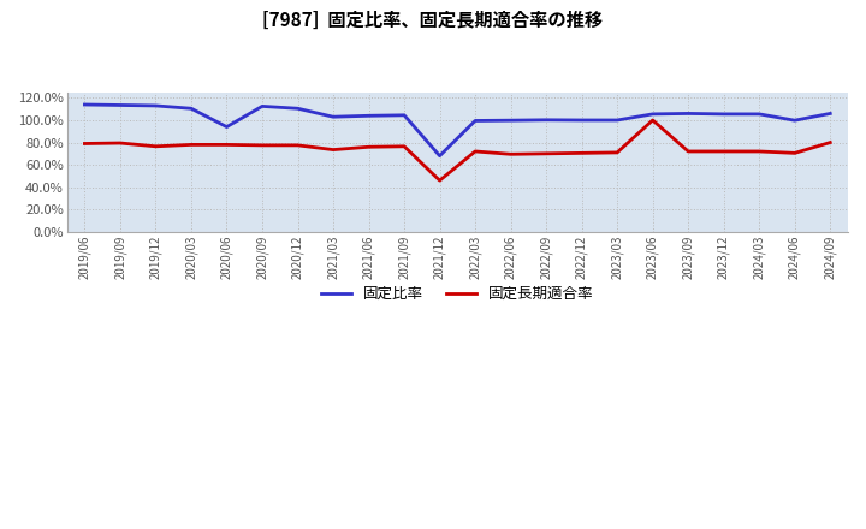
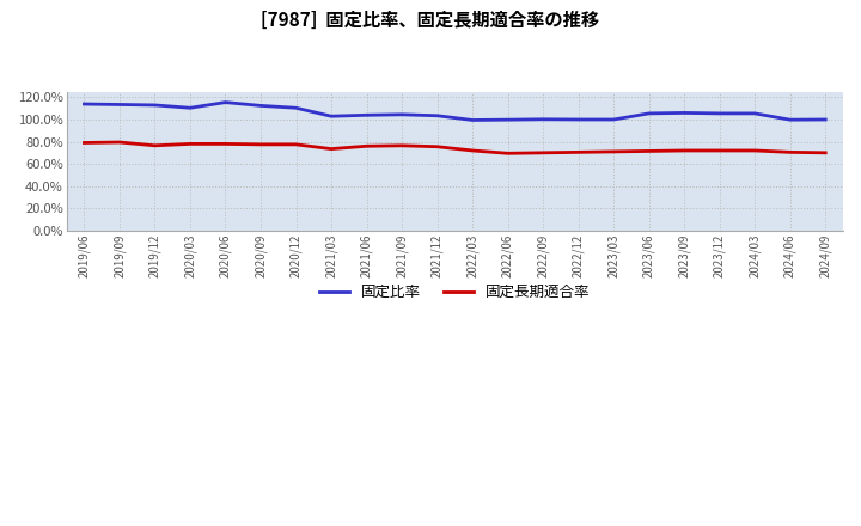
固定比率/2020/06: 94% -> 116%
固定比率/2021/12: 68% -> 104%
固定長期適合率/2021/12: 46% -> 76%
固定長期適合率/2023/06: 100% -> 72%
固定比率/2024/09: 106% -> 100%
固定長期適合率/2024/09: 80% -> 70%
